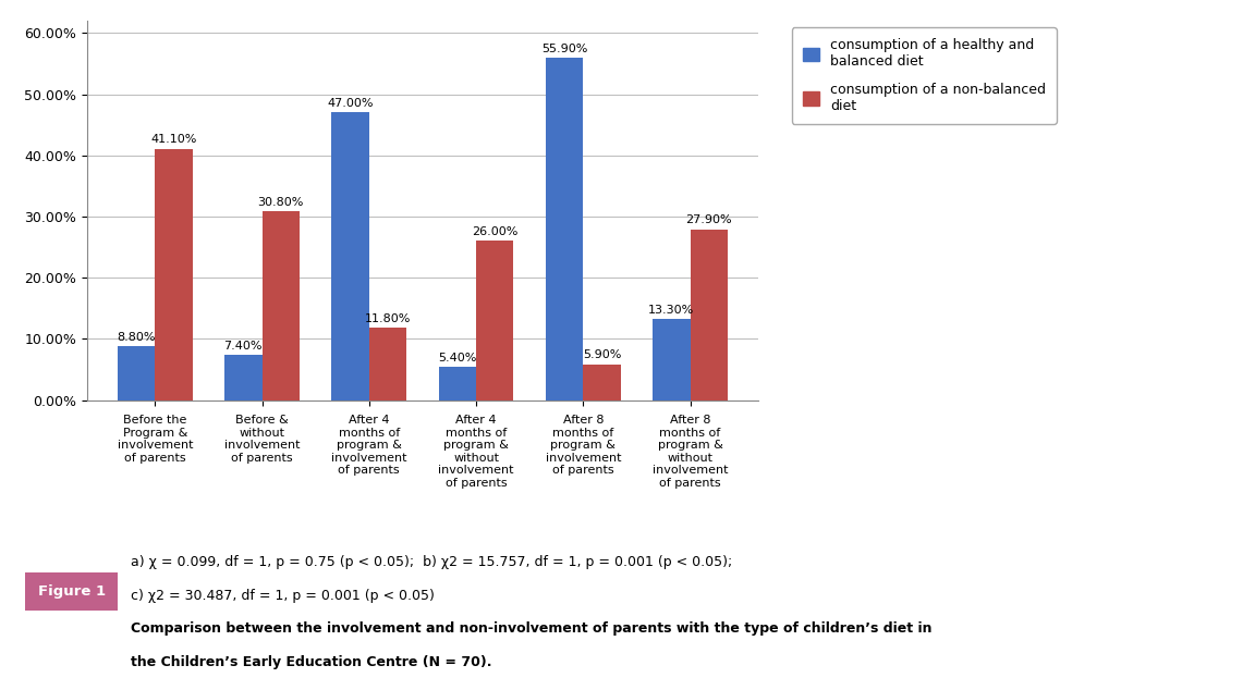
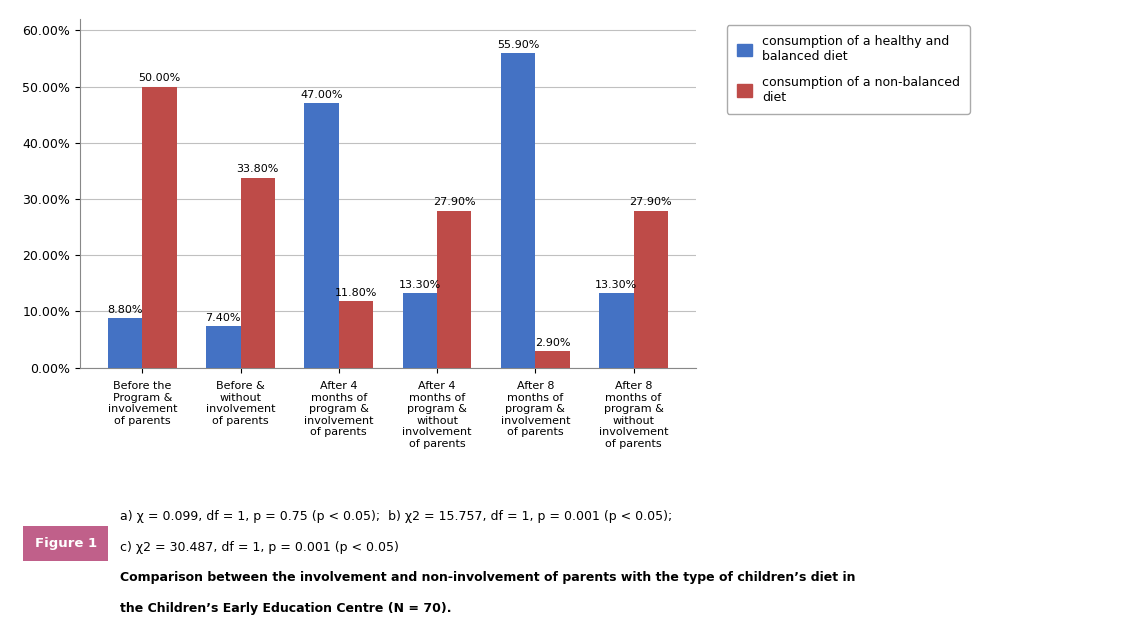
consumption of a non-balanced diet/Before the Program & involvement of parents: 41.10% -> 50.00%
consumption of a non-balanced diet/Before & without involvement of parents: 30.80% -> 33.80%
consumption of a healthy and balanced diet/After 4 months of program & without involvement of parents: 5.40% -> 13.30%
consumption of a non-balanced diet/After 4 months of program & without involvement of parents: 26.00% -> 27.90%
consumption of a non-balanced diet/After 8 months of program & involvement of parents: 5.90% -> 2.90%
